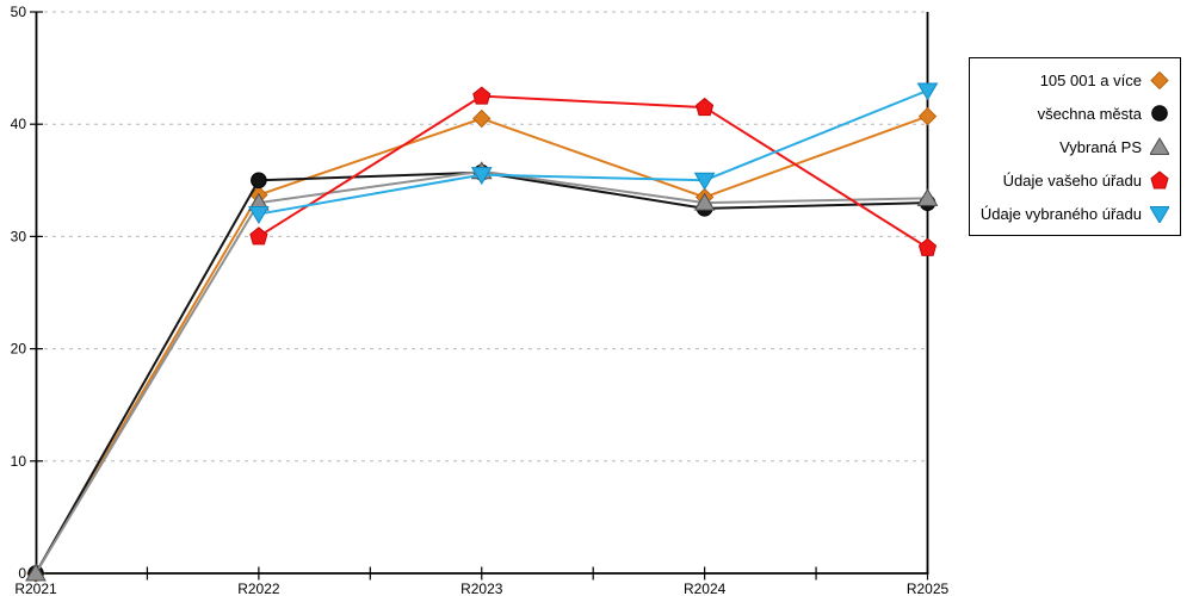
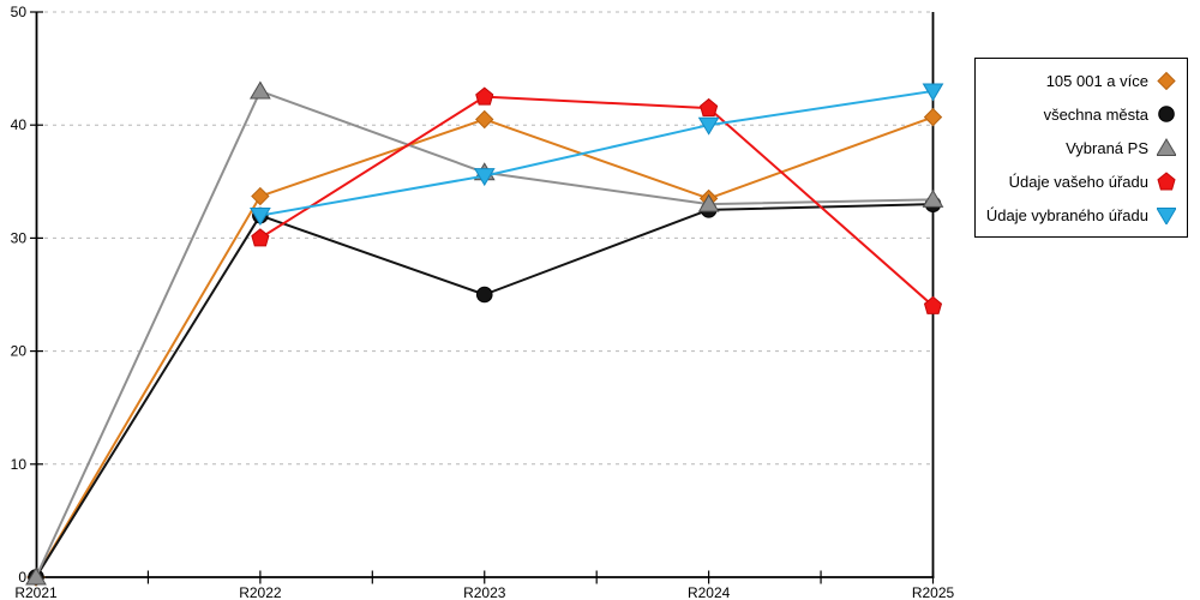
všechna města/R2022: 35 -> 32
Vybraná PS/R2022: 33 -> 43
všechna města/R2023: 36 -> 25
Údaje vybraného úřadu/R2024: 35 -> 40
Údaje vašeho úřadu/R2025: 29 -> 24
